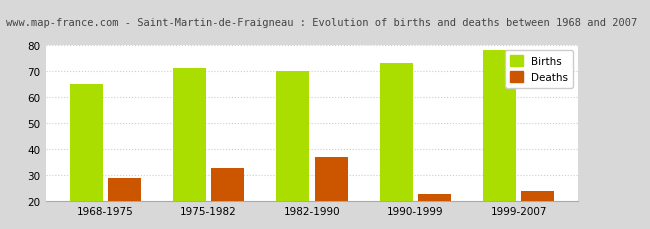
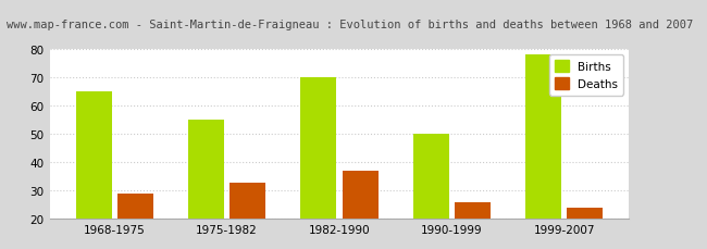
Births/1975-1982: 71 -> 55
Births/1990-1999: 73 -> 50
Deaths/1990-1999: 23 -> 26
